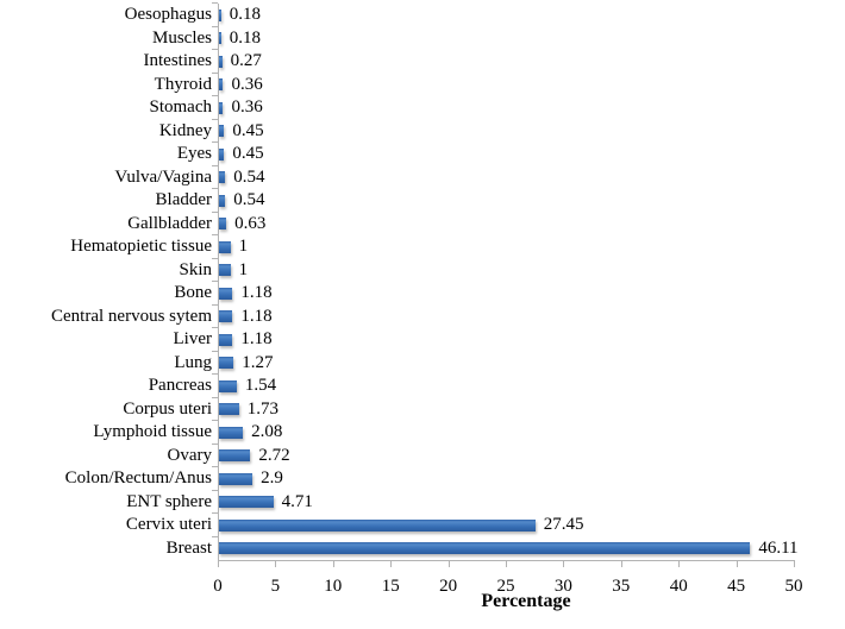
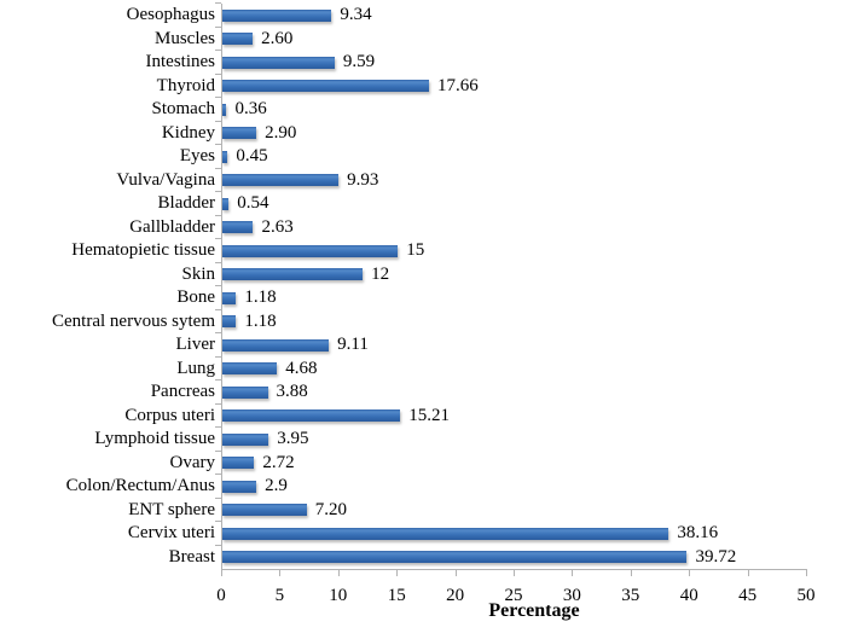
Oesophagus: 0.18 -> 9.34
Muscles: 0.18 -> 2.60
Intestines: 0.27 -> 9.59
Thyroid: 0.36 -> 17.66
Kidney: 0.45 -> 2.90
Vulva/Vagina: 0.54 -> 9.93
Gallbladder: 0.63 -> 2.63
Hematopietic tissue: 1 -> 15
Skin: 1 -> 12
Liver: 1.18 -> 9.11
Lung: 1.27 -> 4.68
Pancreas: 1.54 -> 3.88
Corpus uteri: 1.73 -> 15.21
Lymphoid tissue: 2.08 -> 3.95
ENT sphere: 4.71 -> 7.20
Cervix uteri: 27.45 -> 38.16
Breast: 46.11 -> 39.72
